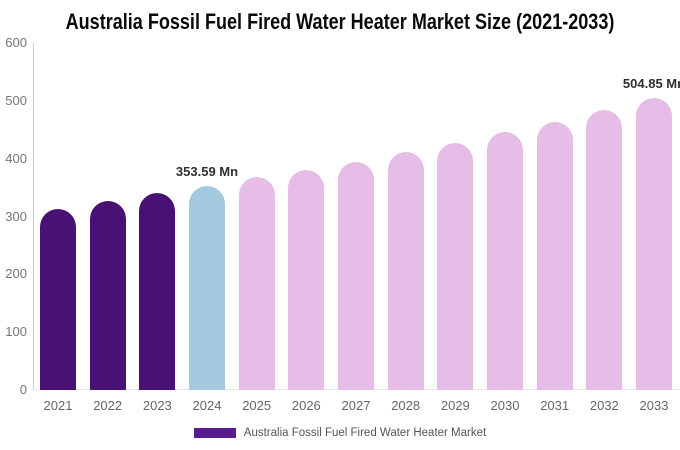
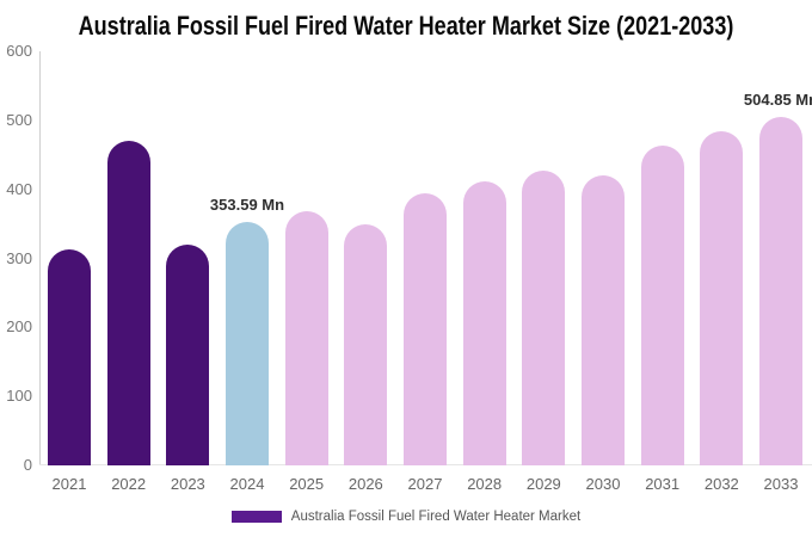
2022: 330 -> 470
2023: 340 -> 320
2026: 380 -> 350
2030: 450 -> 420
